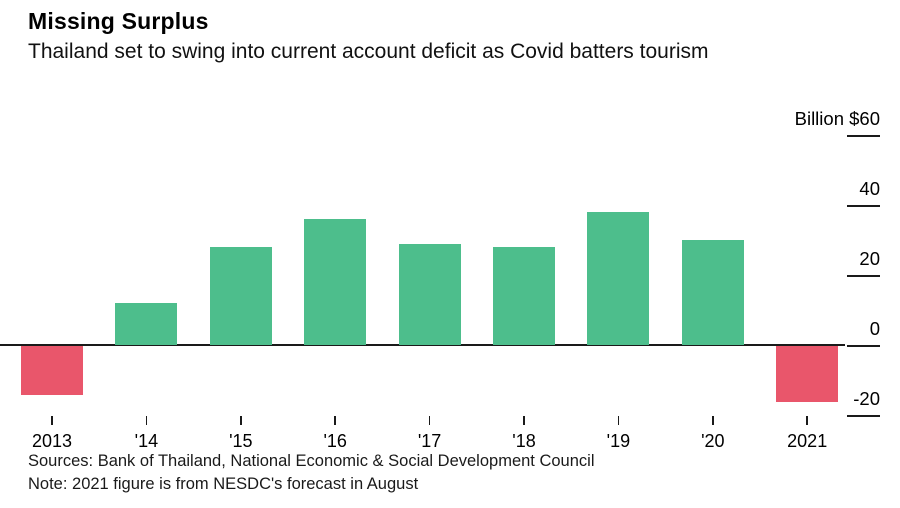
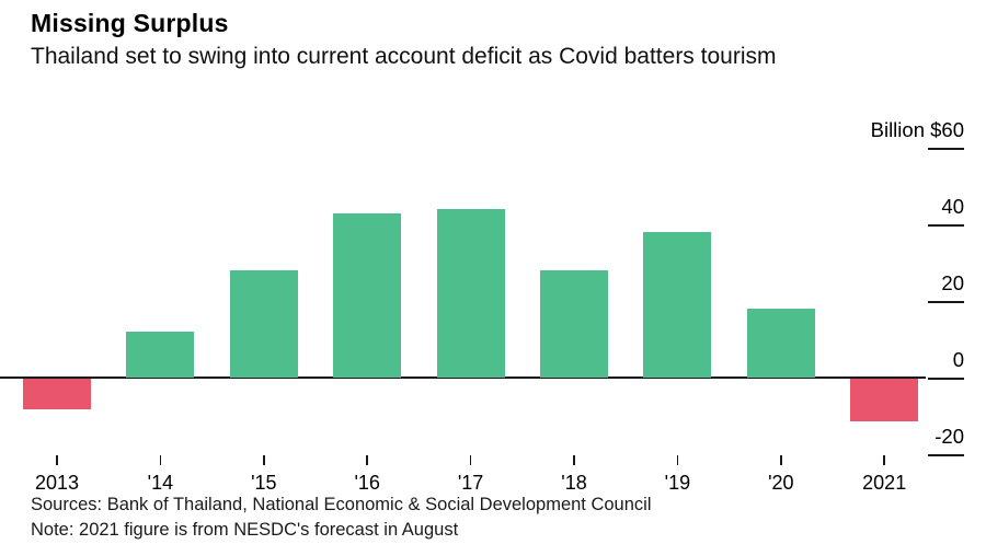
2013: -14 -> -8
'16: 36 -> 43
'17: 29 -> 44
'20: 30 -> 18
2021: -16 -> -11
